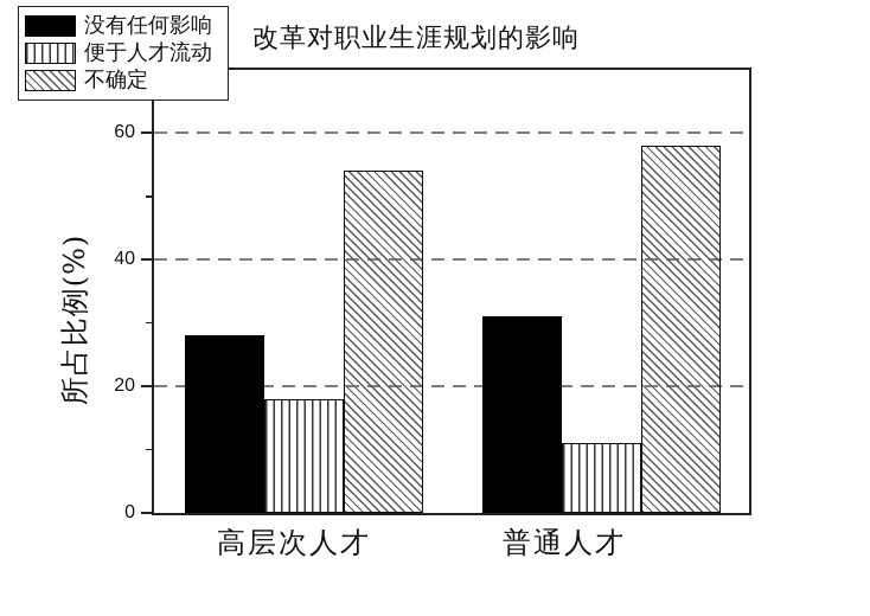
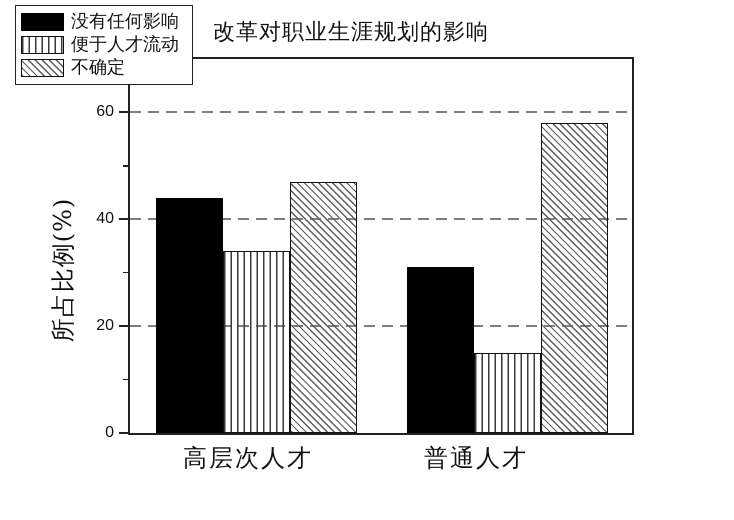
没有任何影响/高层次人才: 28 -> 44
便于人才流动/高层次人才: 18 -> 34
不确定/高层次人才: 54 -> 47
便于人才流动/普通人才: 11 -> 15
